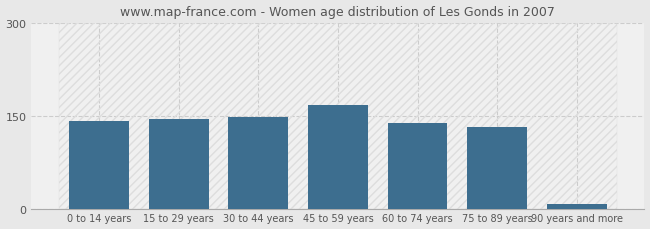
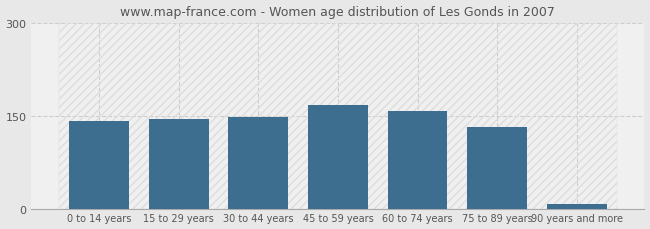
60 to 74 years: 138 -> 158
